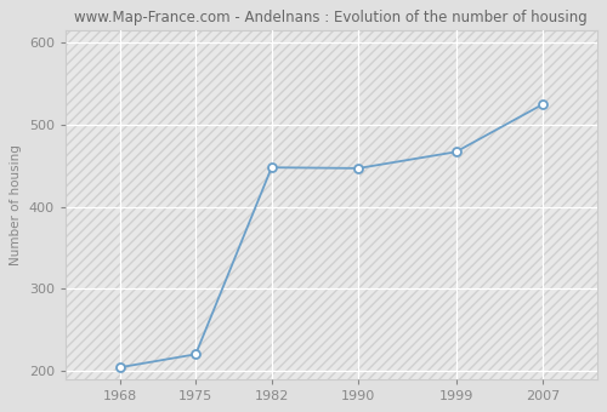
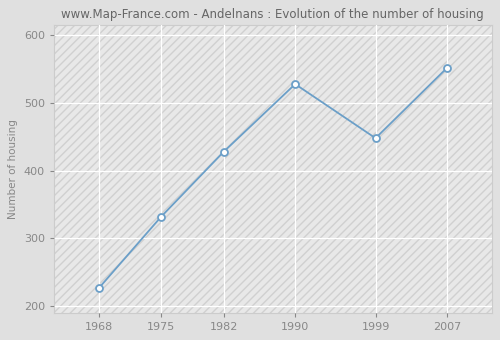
1968: 204 -> 226
1975: 220 -> 332
1982: 448 -> 428
1990: 447 -> 528
1999: 467 -> 448
2007: 525 -> 552
